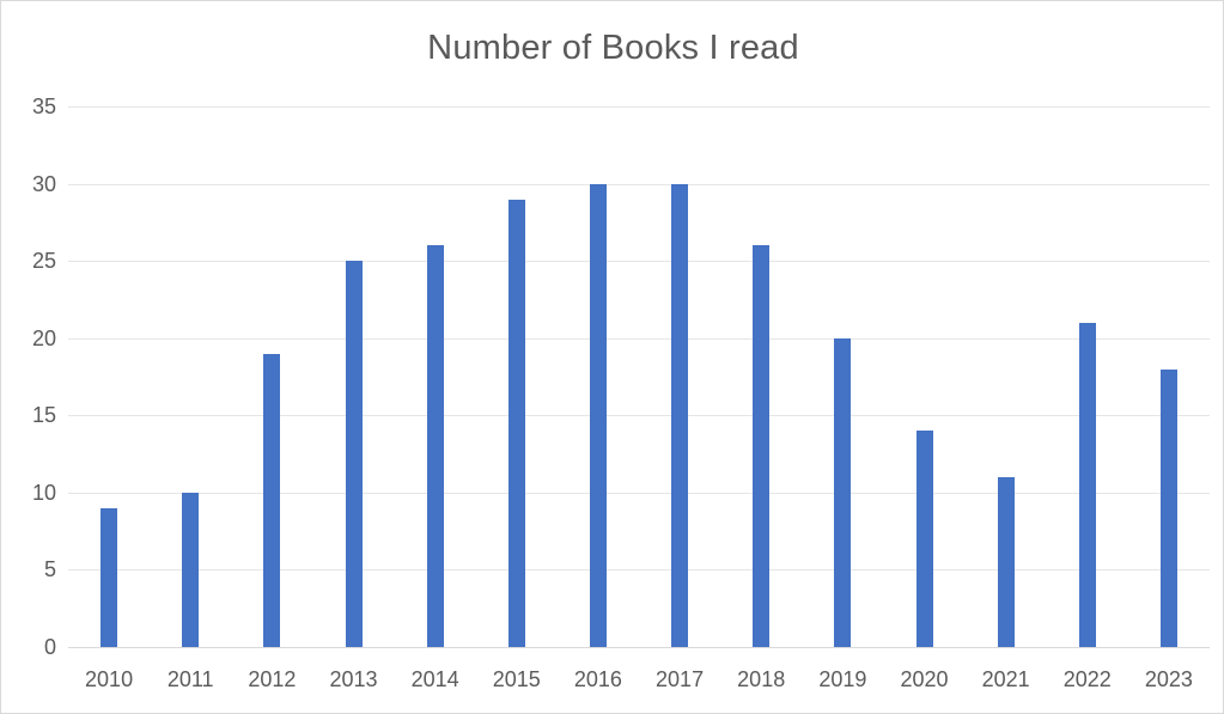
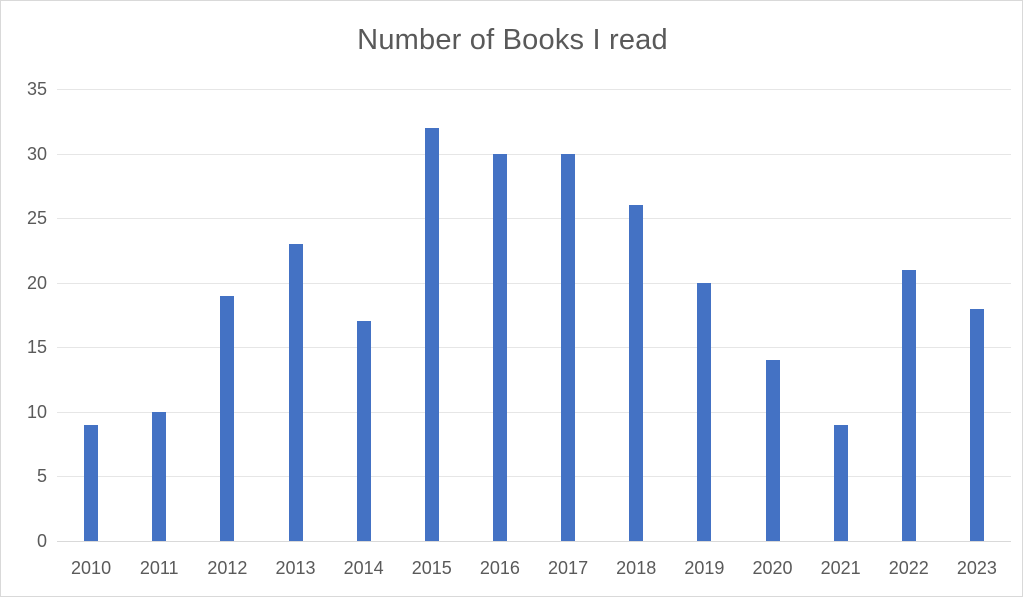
2013: 25 -> 23
2014: 26 -> 17
2015: 29 -> 32
2021: 11 -> 9
